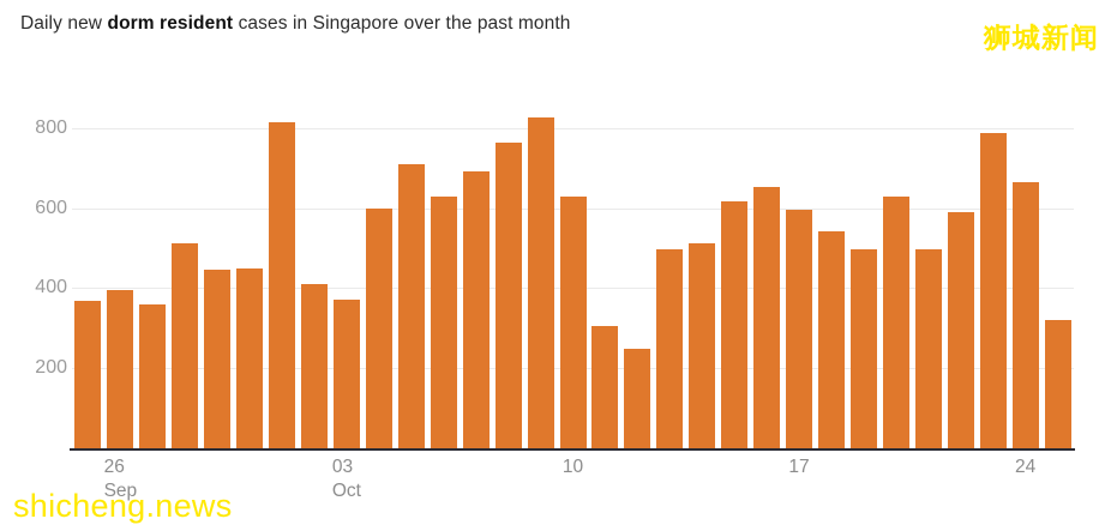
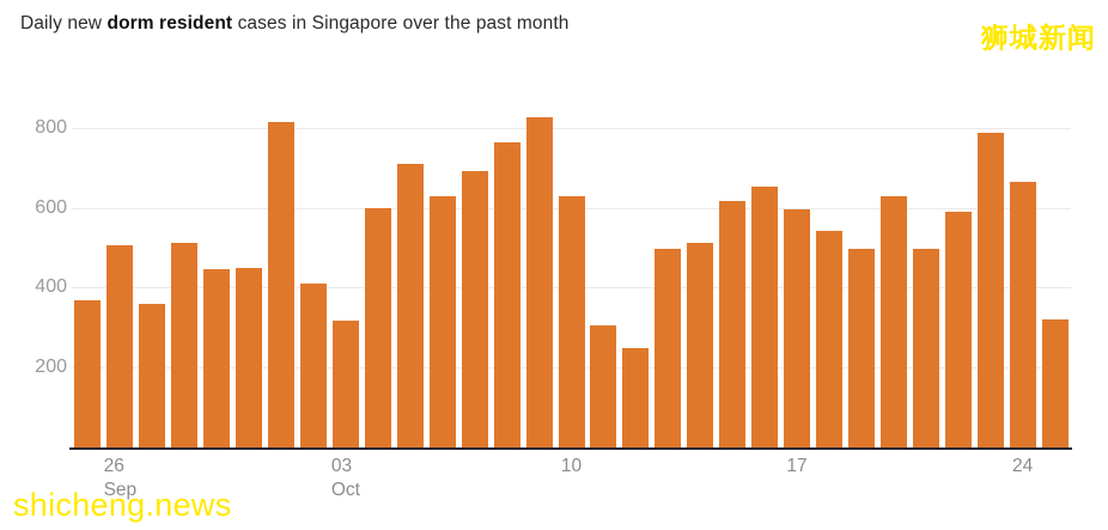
26 Sep: 400 -> 510
03 Oct: 370 -> 320
